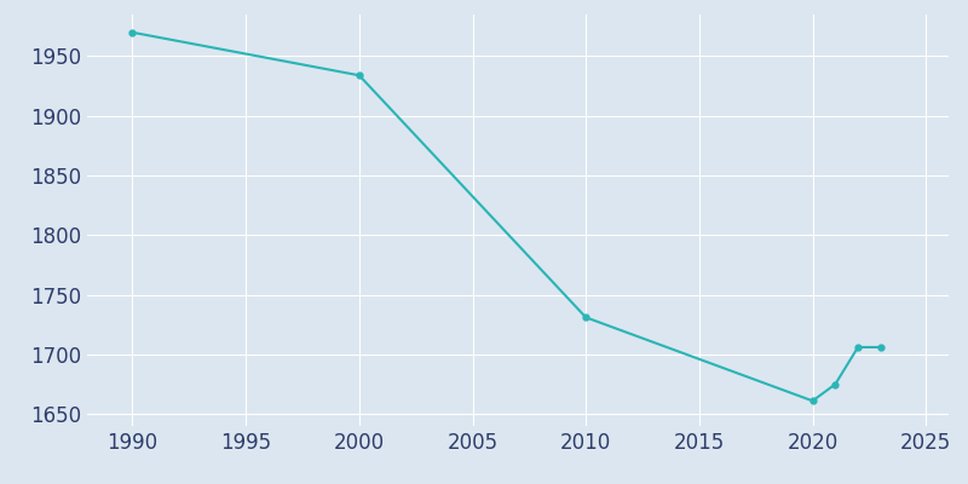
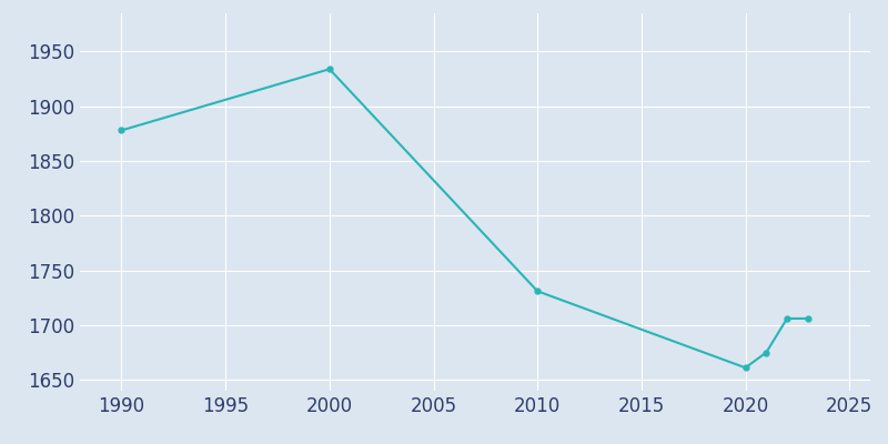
1990: 1970 -> 1878
